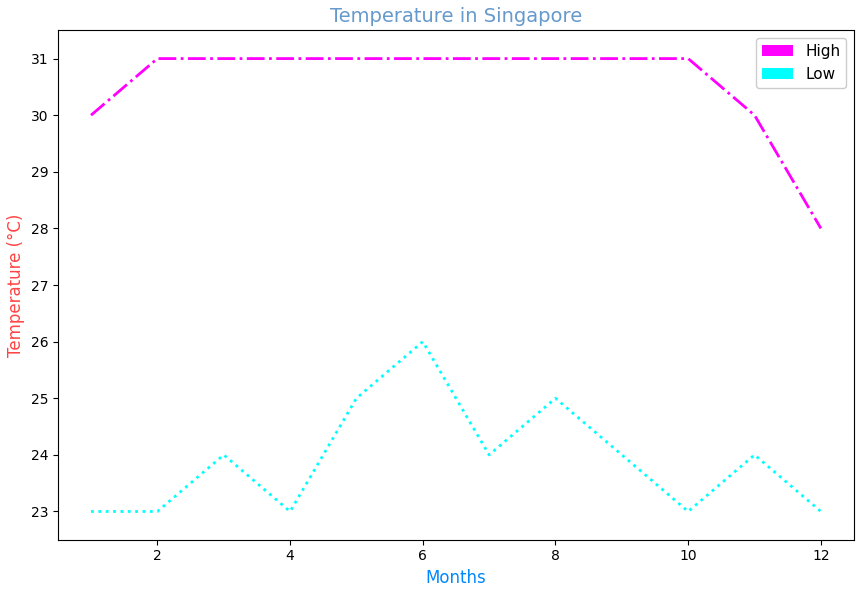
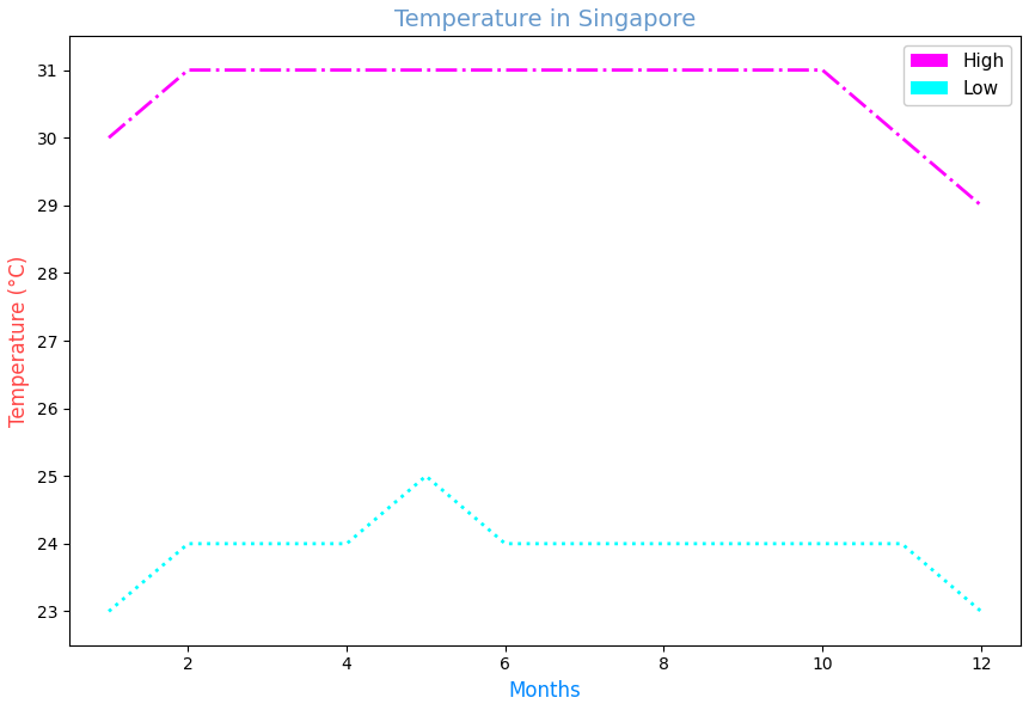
Low/2: 23 -> 24
Low/4: 23 -> 24
Low/6: 26 -> 24
Low/8: 25 -> 24
Low/10: 23 -> 24
High/12: 28 -> 29
